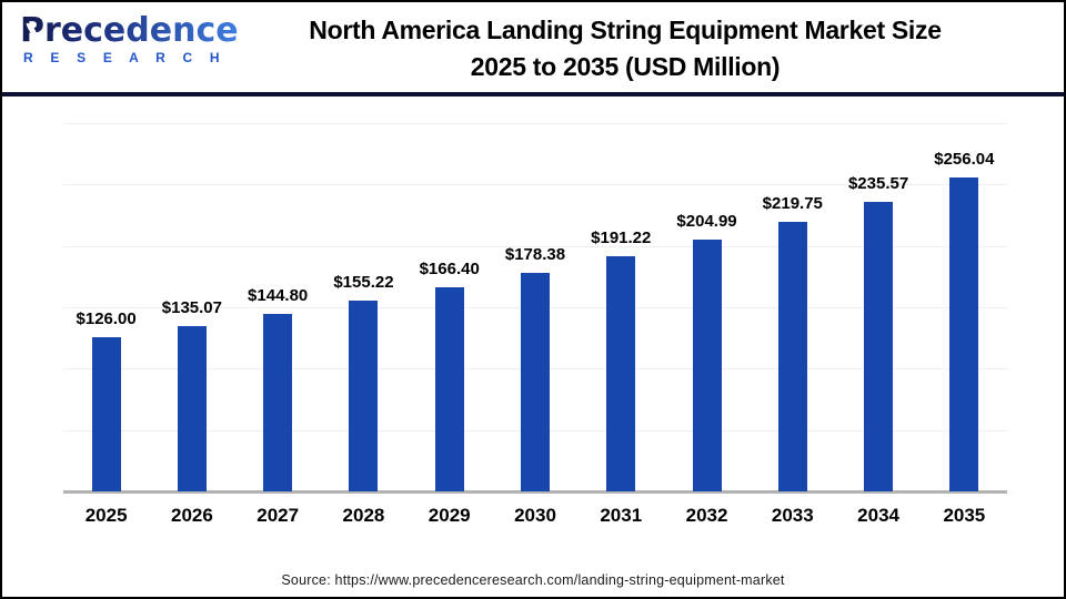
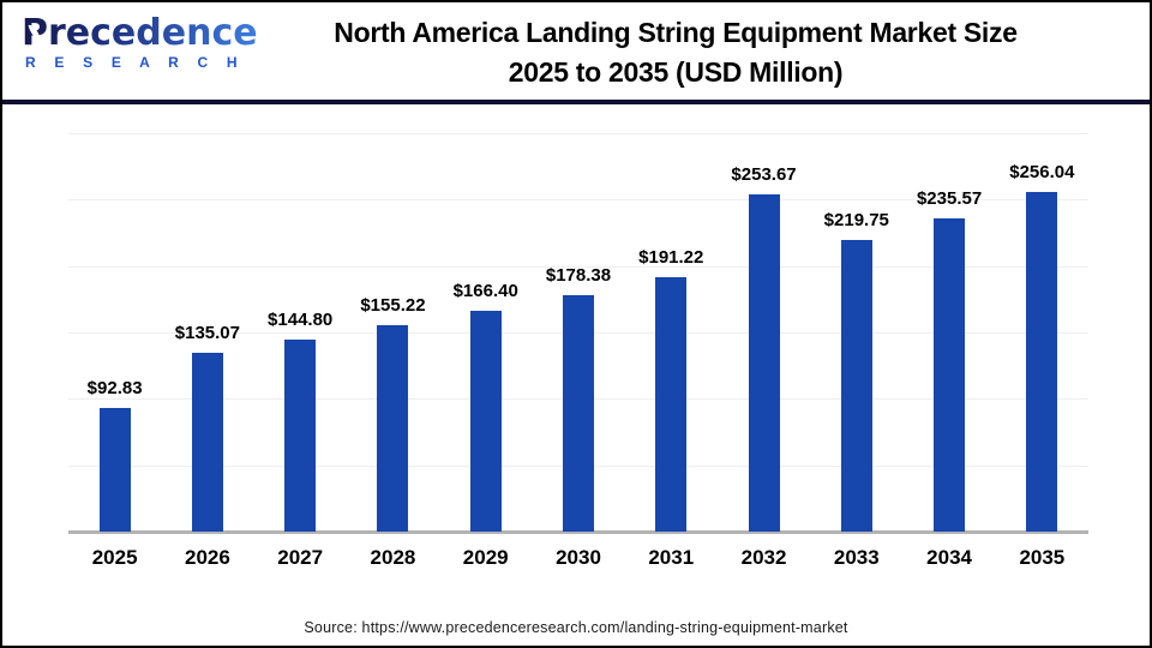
2025: $126.00 -> $92.83
2032: $204.99 -> $253.67
